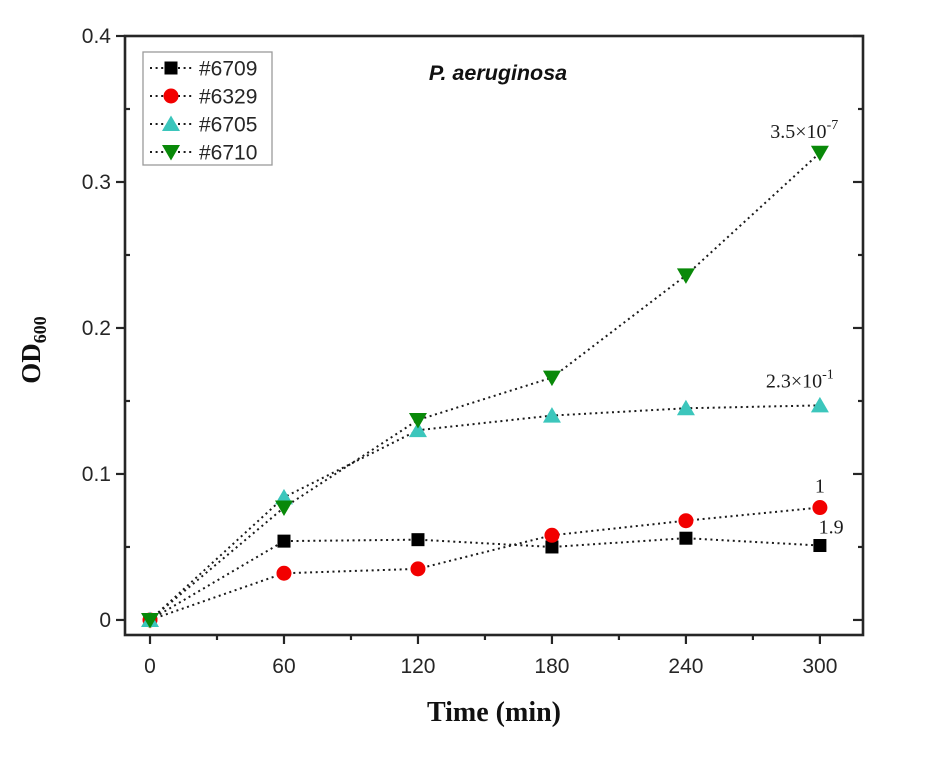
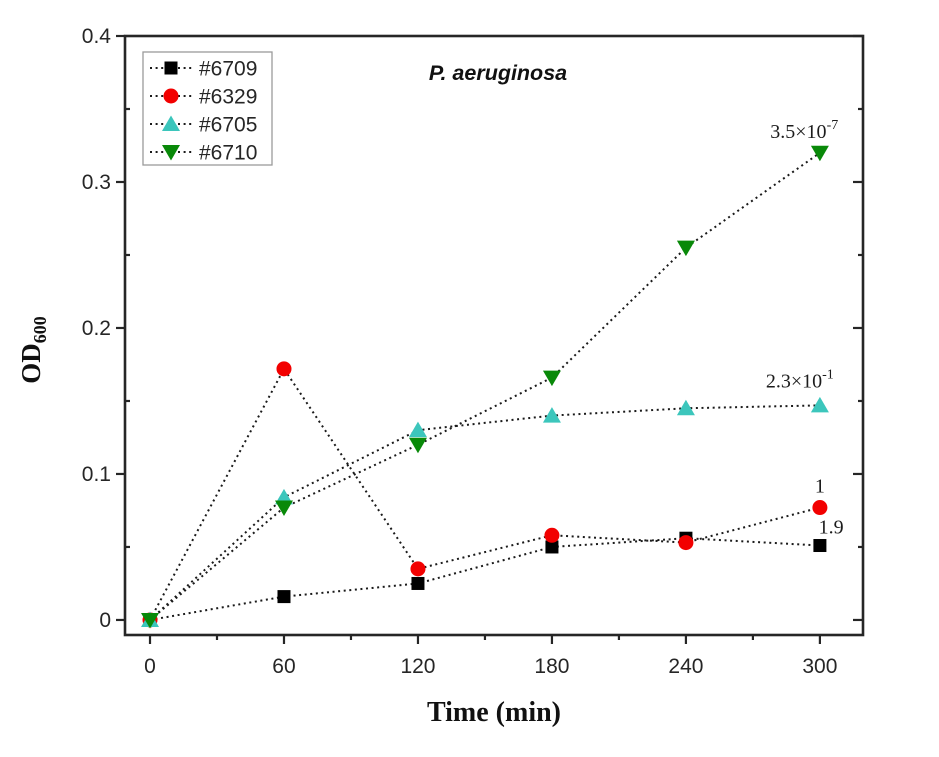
#6709/60: 0.054 -> 0.016
#6329/60: 0.032 -> 0.172
#6709/120: 0.055 -> 0.025
#6710/120: 0.137 -> 0.120
#6329/240: 0.068 -> 0.053
#6710/240: 0.236 -> 0.255
